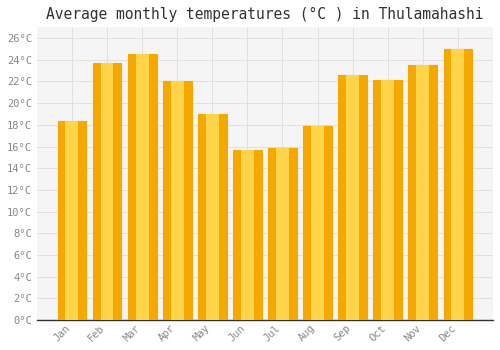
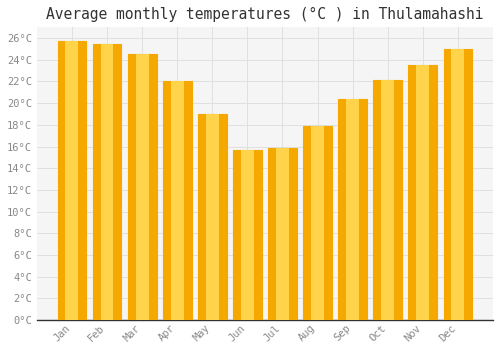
Jan: 18.4°C -> 25.7°C
Feb: 23.7°C -> 25.5°C
Sep: 22.6°C -> 20.4°C
